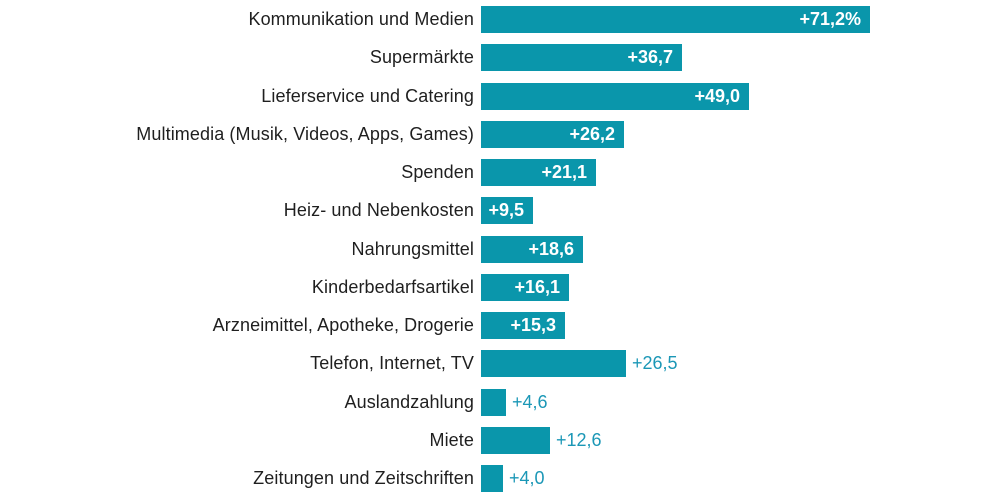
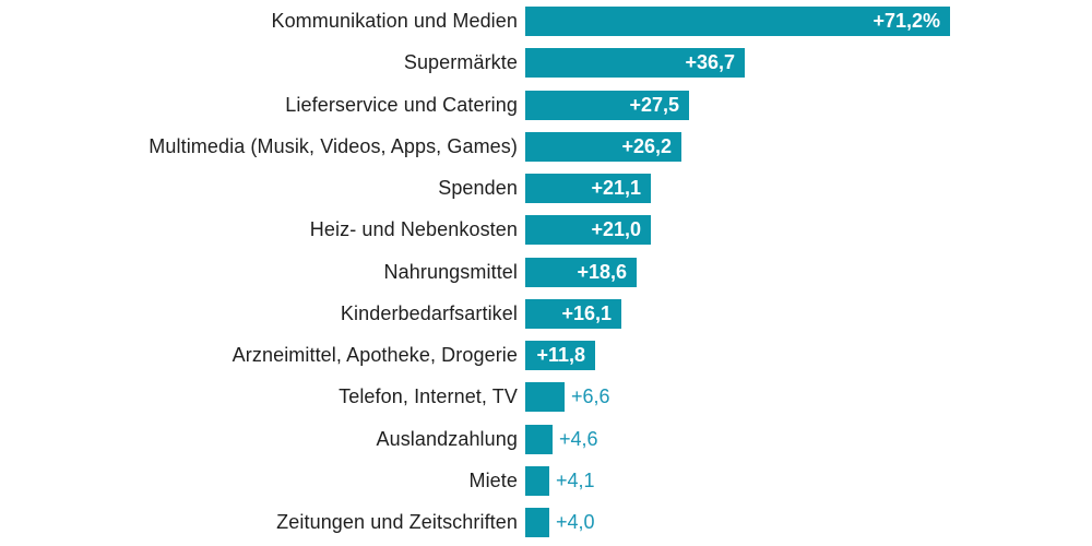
Lieferservice und Catering: +49,0 -> +27,5
Heiz- und Nebenkosten: +9,5 -> +21,0
Arzneimittel, Apotheke, Drogerie: +15,3 -> +11,8
Telefon, Internet, TV: +26,5 -> +6,6
Miete: +12,6 -> +4,1
